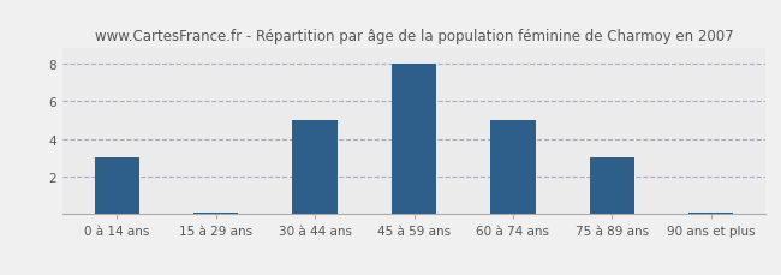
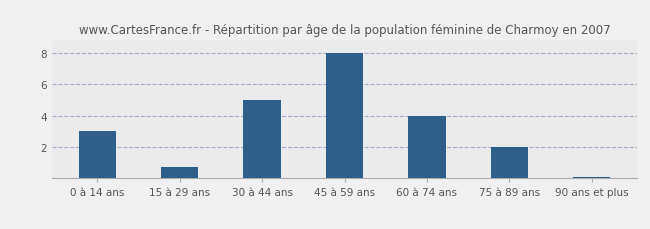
15 à 29 ans: 0.1 -> 0.7
60 à 74 ans: 5.0 -> 4.0
75 à 89 ans: 3.0 -> 2.0
